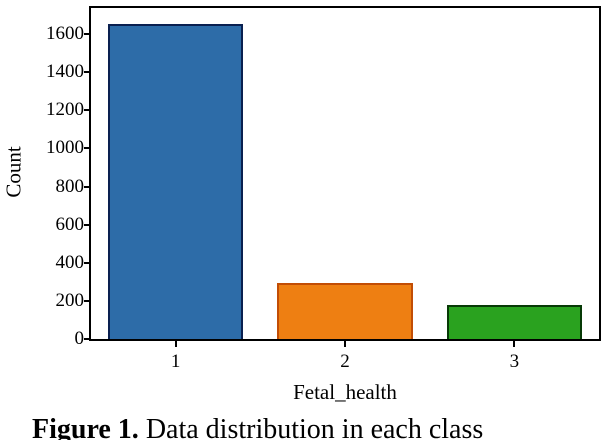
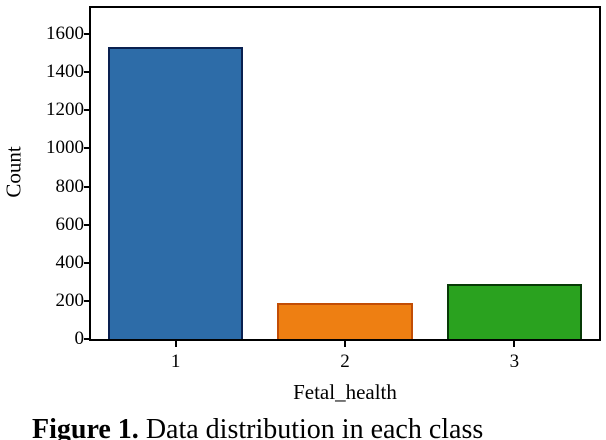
1: 1660 -> 1530
2: 300 -> 190
3: 180 -> 290
